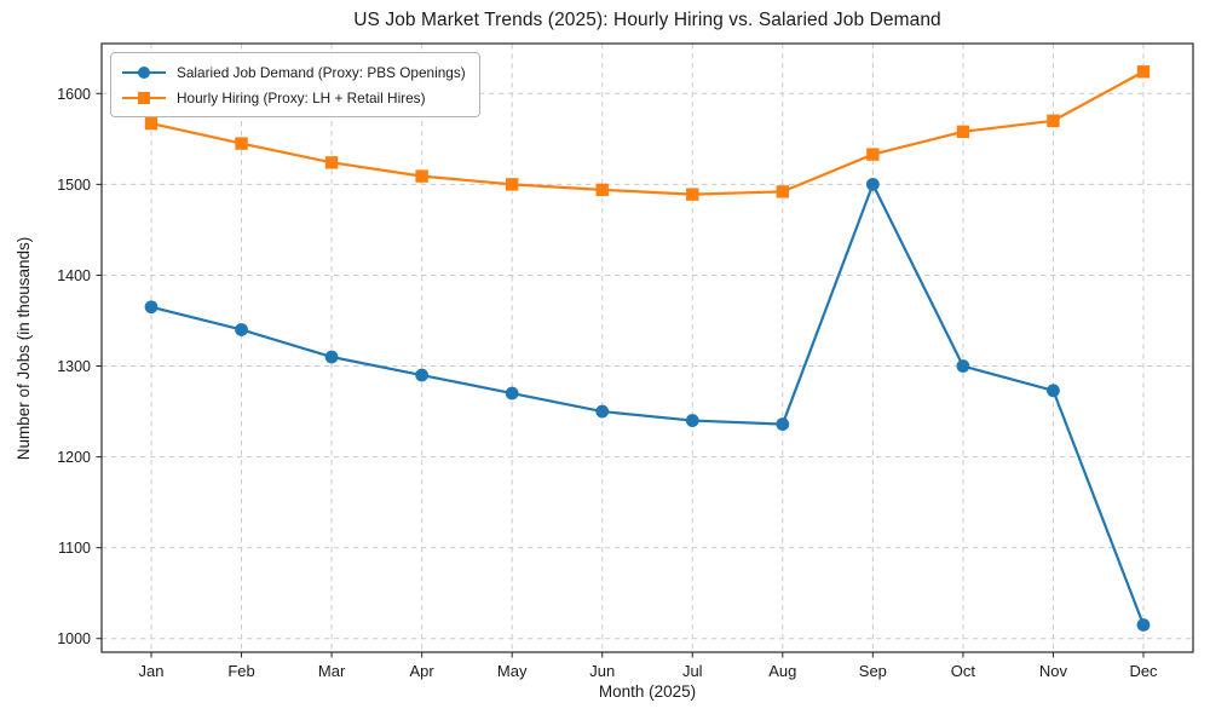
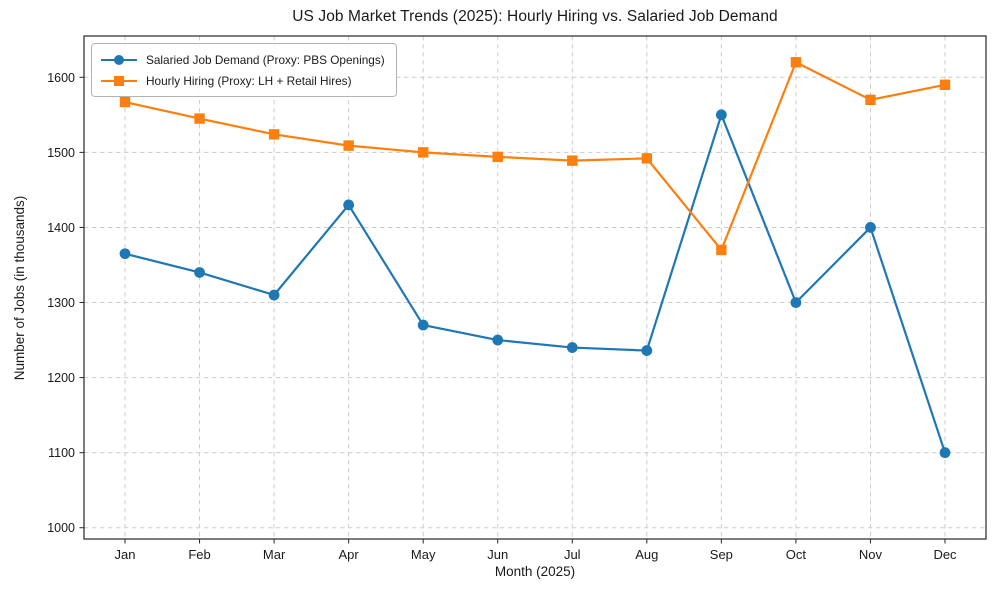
Salaried Job Demand (Proxy: PBS Openings)/Apr: 1290 -> 1430
Salaried Job Demand (Proxy: PBS Openings)/Sep: 1500 -> 1550
Hourly Hiring (Proxy: LH + Retail Hires)/Sep: 1530 -> 1370
Hourly Hiring (Proxy: LH + Retail Hires)/Oct: 1560 -> 1620
Salaried Job Demand (Proxy: PBS Openings)/Nov: 1270 -> 1400
Salaried Job Demand (Proxy: PBS Openings)/Dec: 1020 -> 1100
Hourly Hiring (Proxy: LH + Retail Hires)/Dec: 1620 -> 1590
